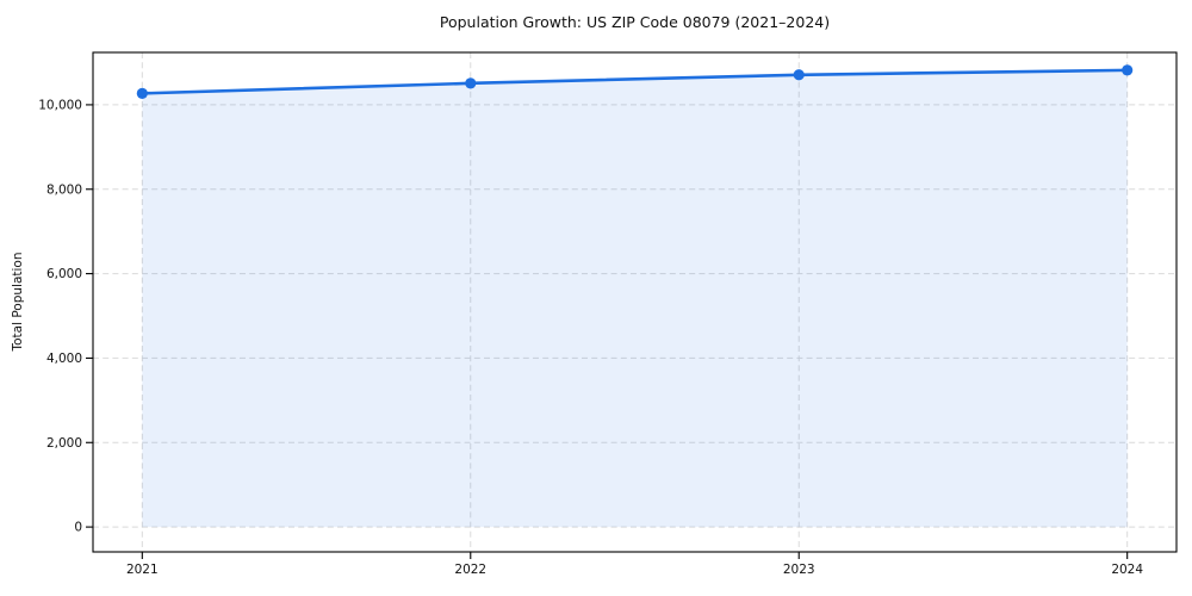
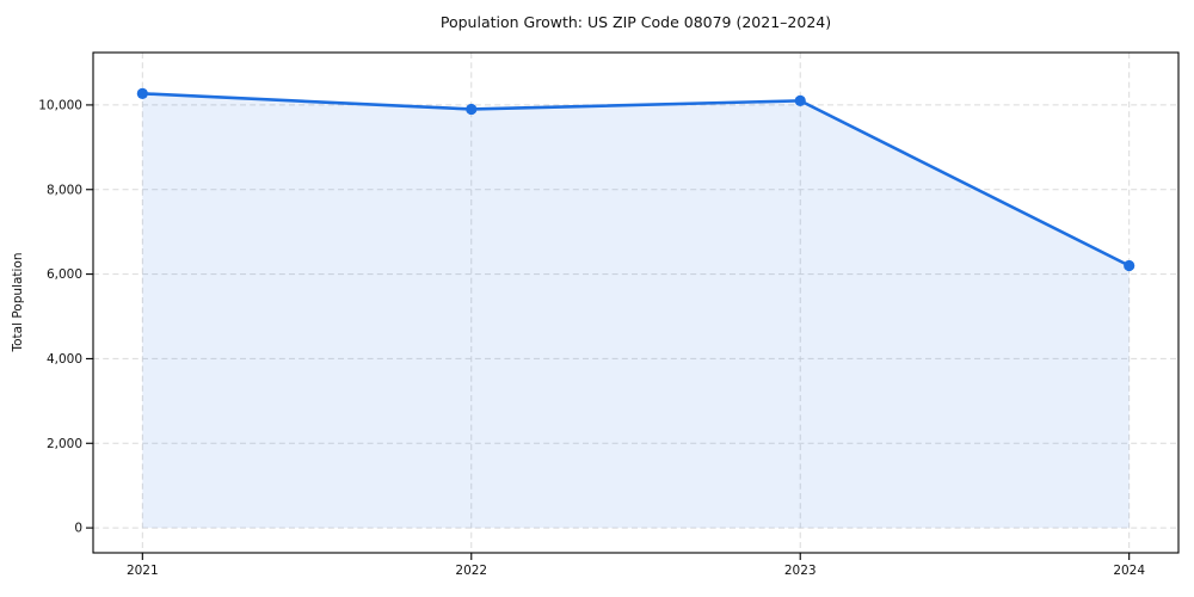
2022: 10500 -> 9900
2023: 10700 -> 10100
2024: 10800 -> 6200
